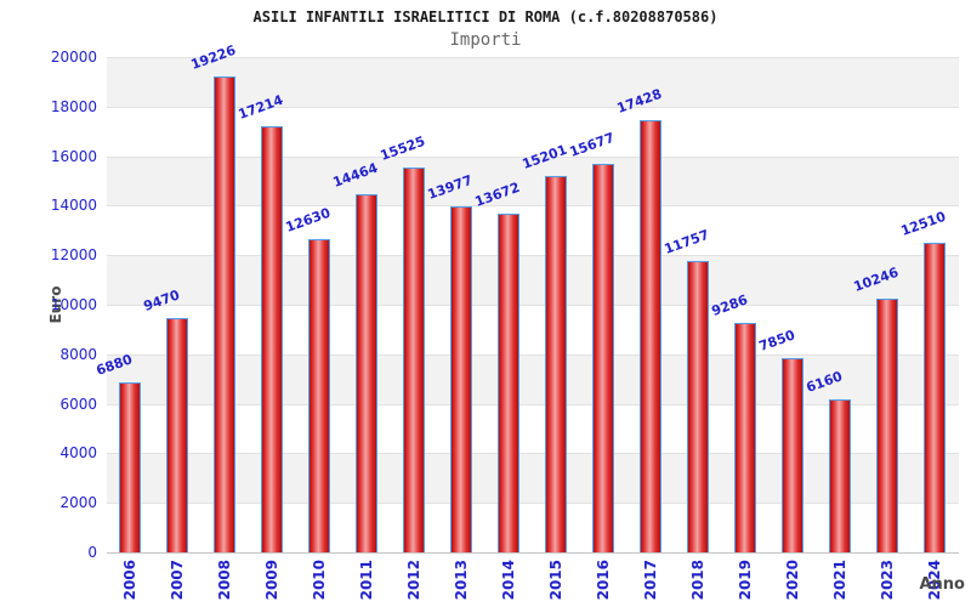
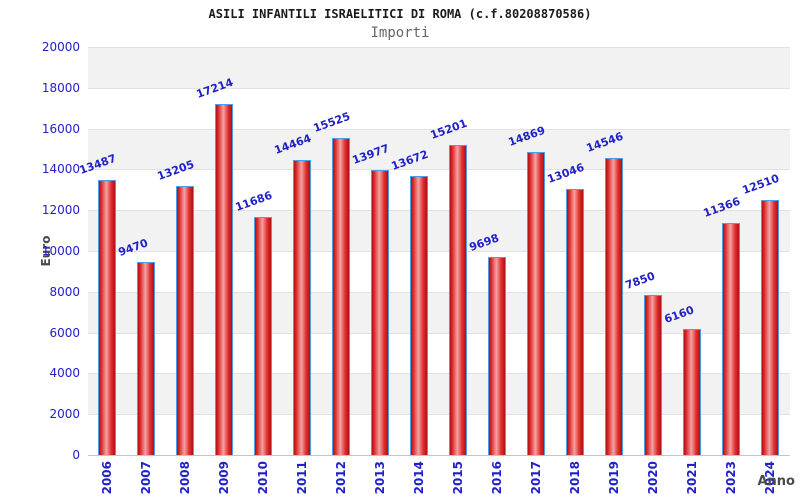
2006: 6880 -> 13487
2008: 19226 -> 13205
2010: 12630 -> 11686
2016: 15677 -> 9698
2017: 17428 -> 14869
2018: 11757 -> 13046
2019: 9286 -> 14546
2023: 10246 -> 11366
